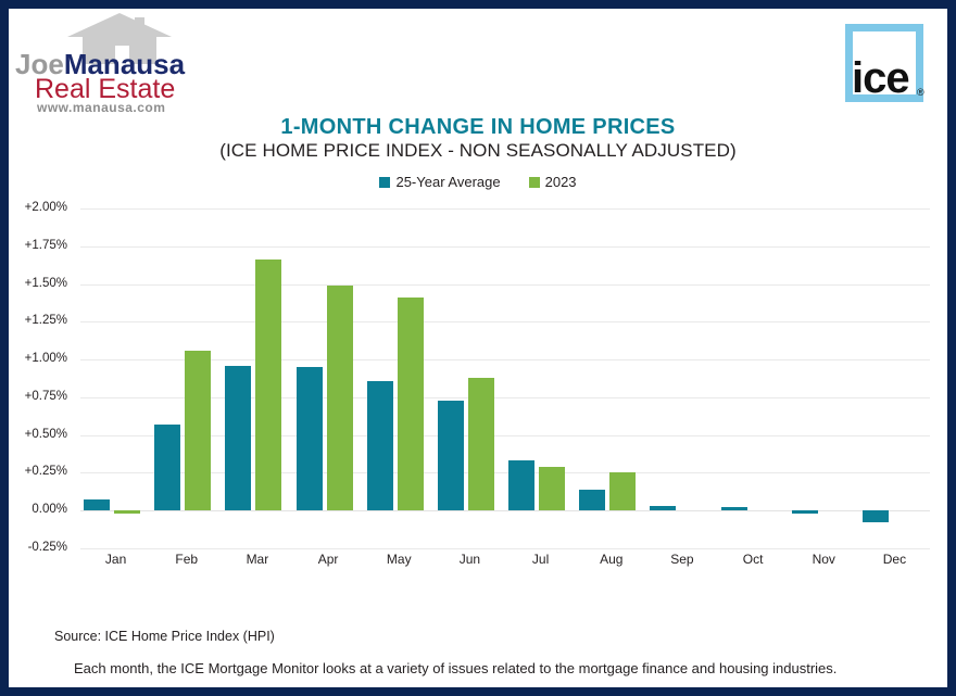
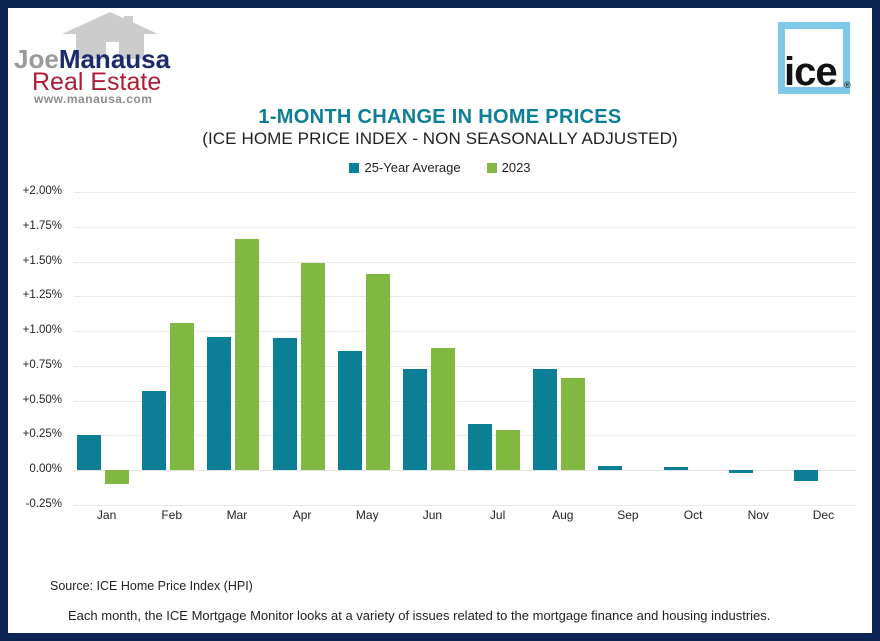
25-Year Average/Jan: 0.07% -> 0.25%
2023/Jan: -0.02% -> -0.10%
25-Year Average/Aug: 0.14% -> 0.73%
2023/Aug: 0.25% -> 0.66%
